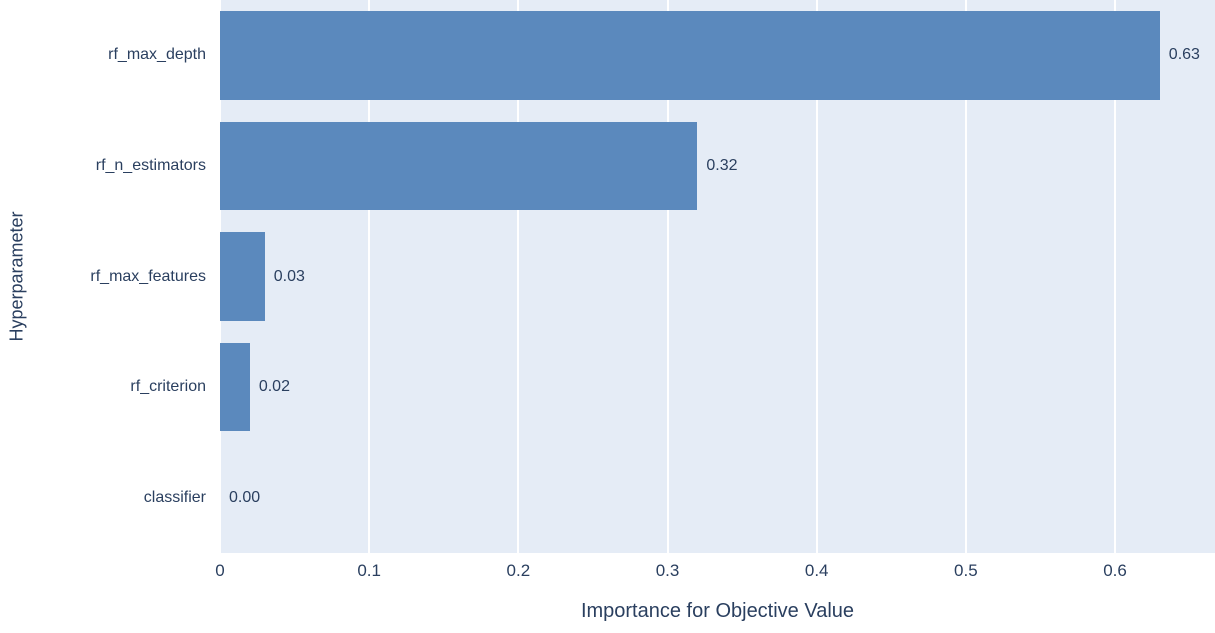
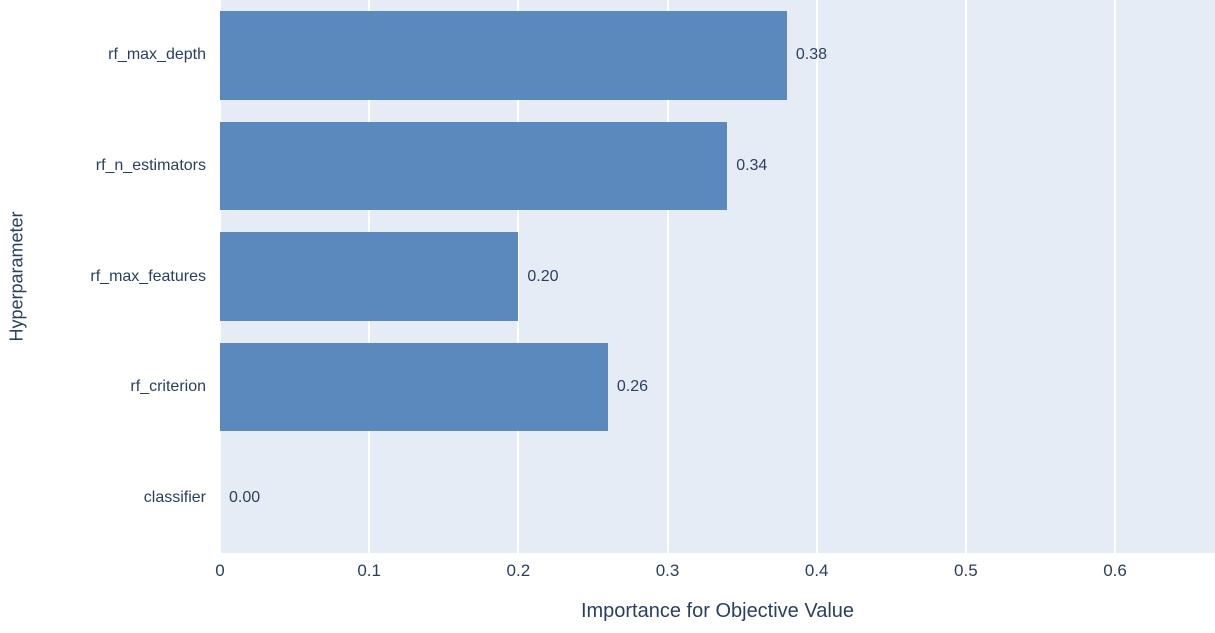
rf_max_depth: 0.63 -> 0.38
rf_n_estimators: 0.32 -> 0.34
rf_max_features: 0.03 -> 0.20
rf_criterion: 0.02 -> 0.26
